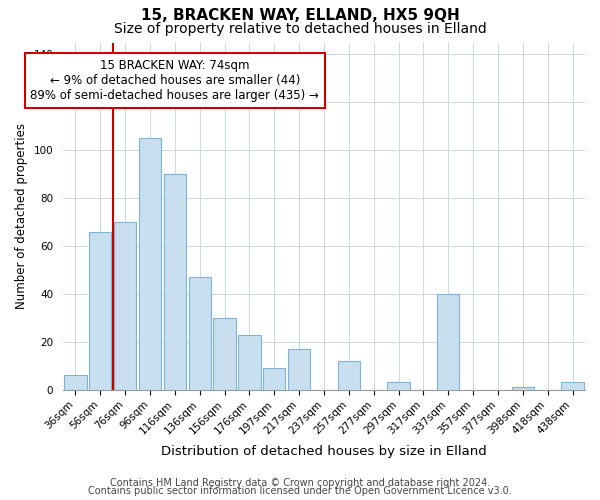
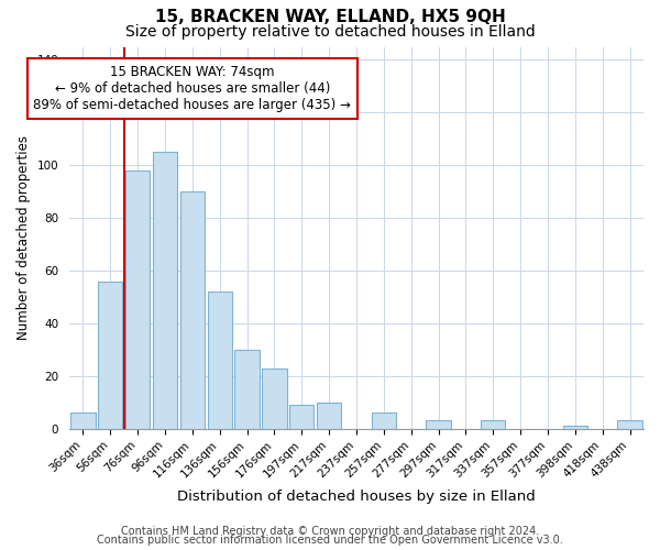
56sqm: 66 -> 56
76sqm: 70 -> 98
136sqm: 47 -> 52
217sqm: 17 -> 10
257sqm: 12 -> 6
337sqm: 40 -> 3
